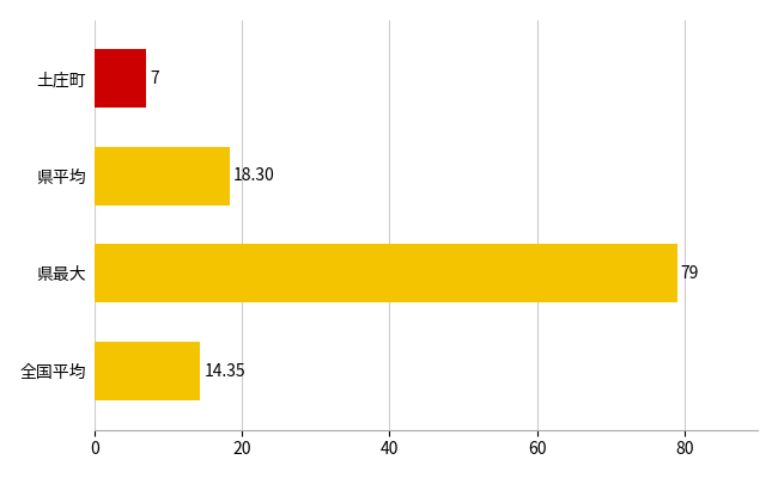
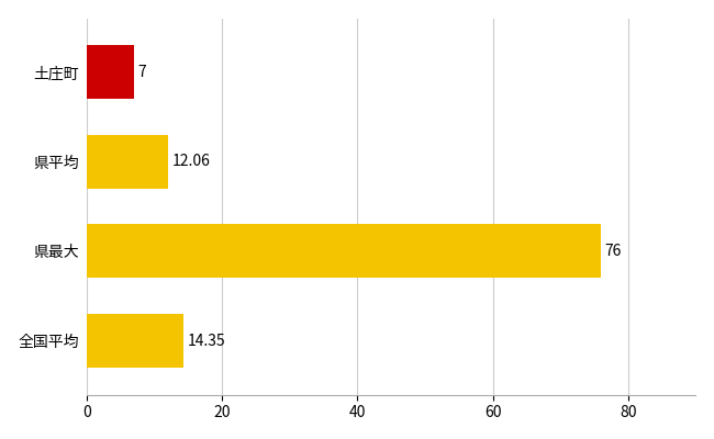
県平均: 18.30 -> 12.06
県最大: 79 -> 76
